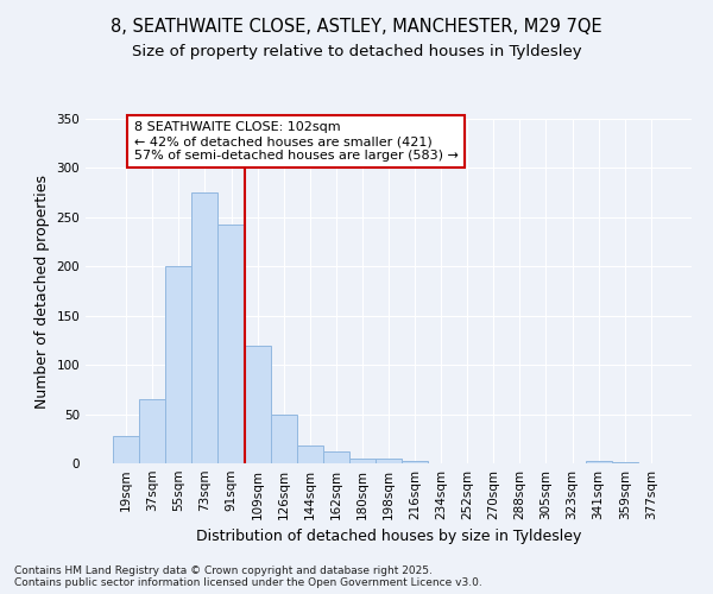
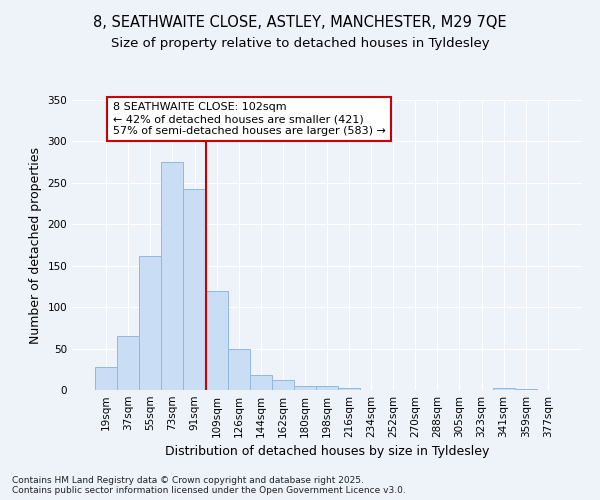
55sqm: 200 -> 162
